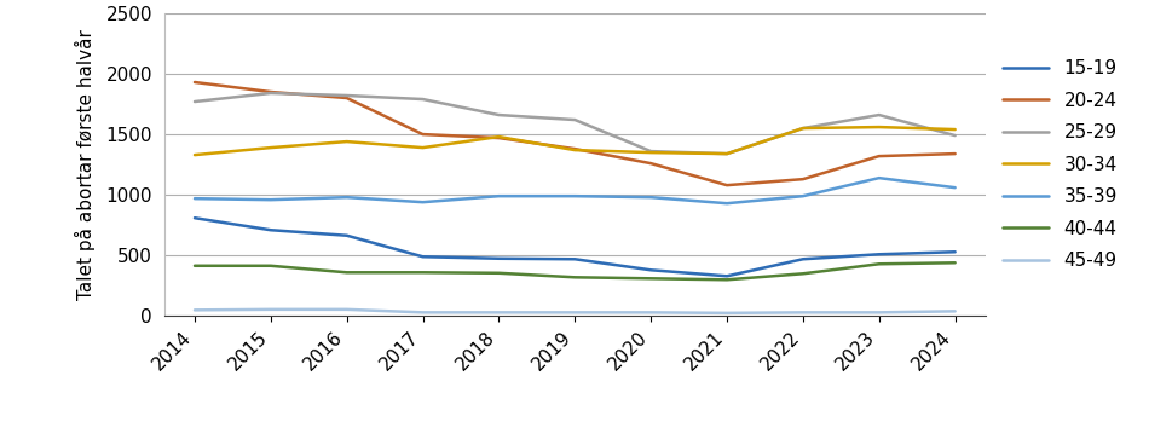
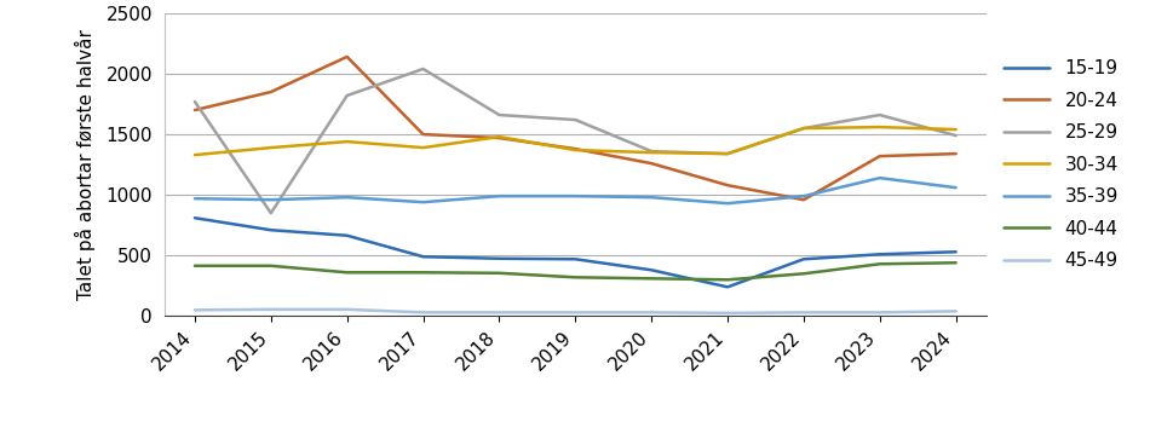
20-24/2014: 1930 -> 1700
25-29/2015: 1840 -> 850
20-24/2016: 1800 -> 2140
25-29/2017: 1790 -> 2040
15-19/2021: 330 -> 240
20-24/2022: 1130 -> 960
